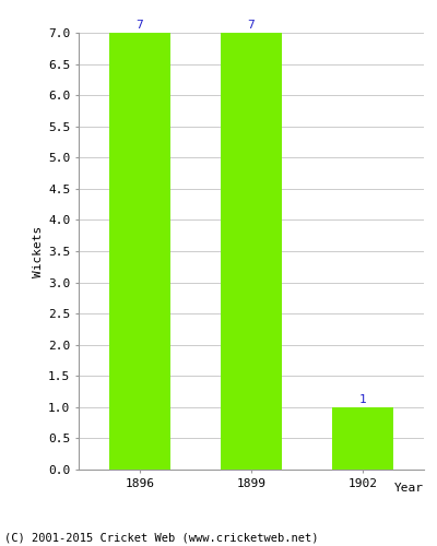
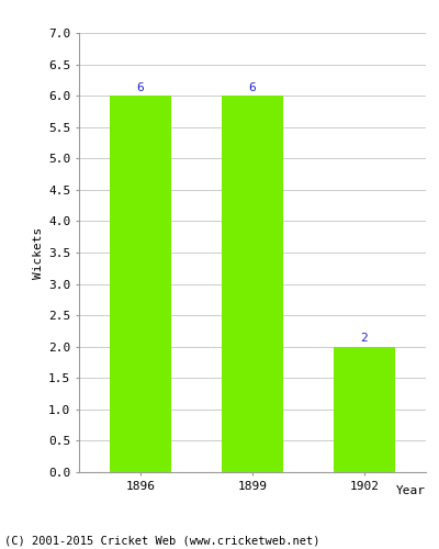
1896: 7 -> 6
1899: 7 -> 6
1902: 1 -> 2
